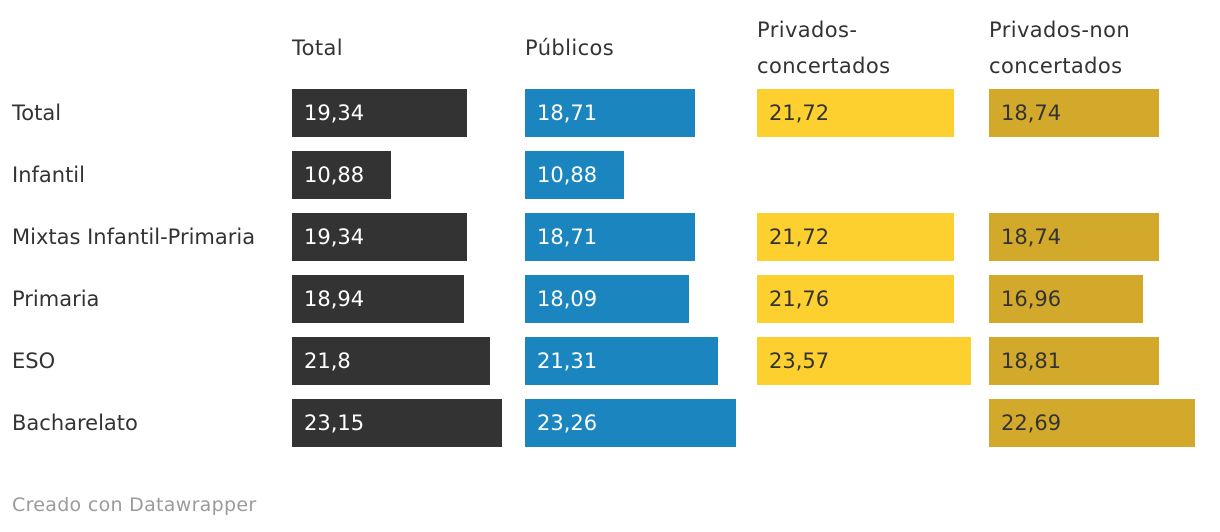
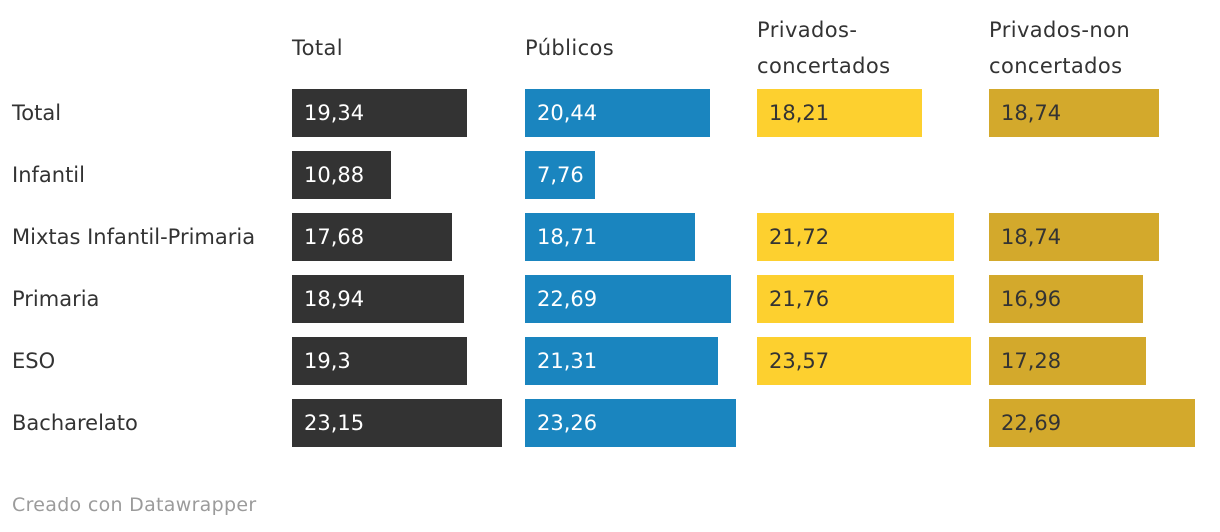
Públicos/Total: 18,71 -> 20,44
Privados-concertados/Total: 21,72 -> 18,21
Públicos/Infantil: 10,88 -> 7,76
Total/Mixtas Infantil-Primaria: 19,34 -> 17,68
Públicos/Primaria: 18,09 -> 22,69
Total/ESO: 21,8 -> 19,3
Privados-non concertados/ESO: 18,81 -> 17,28
